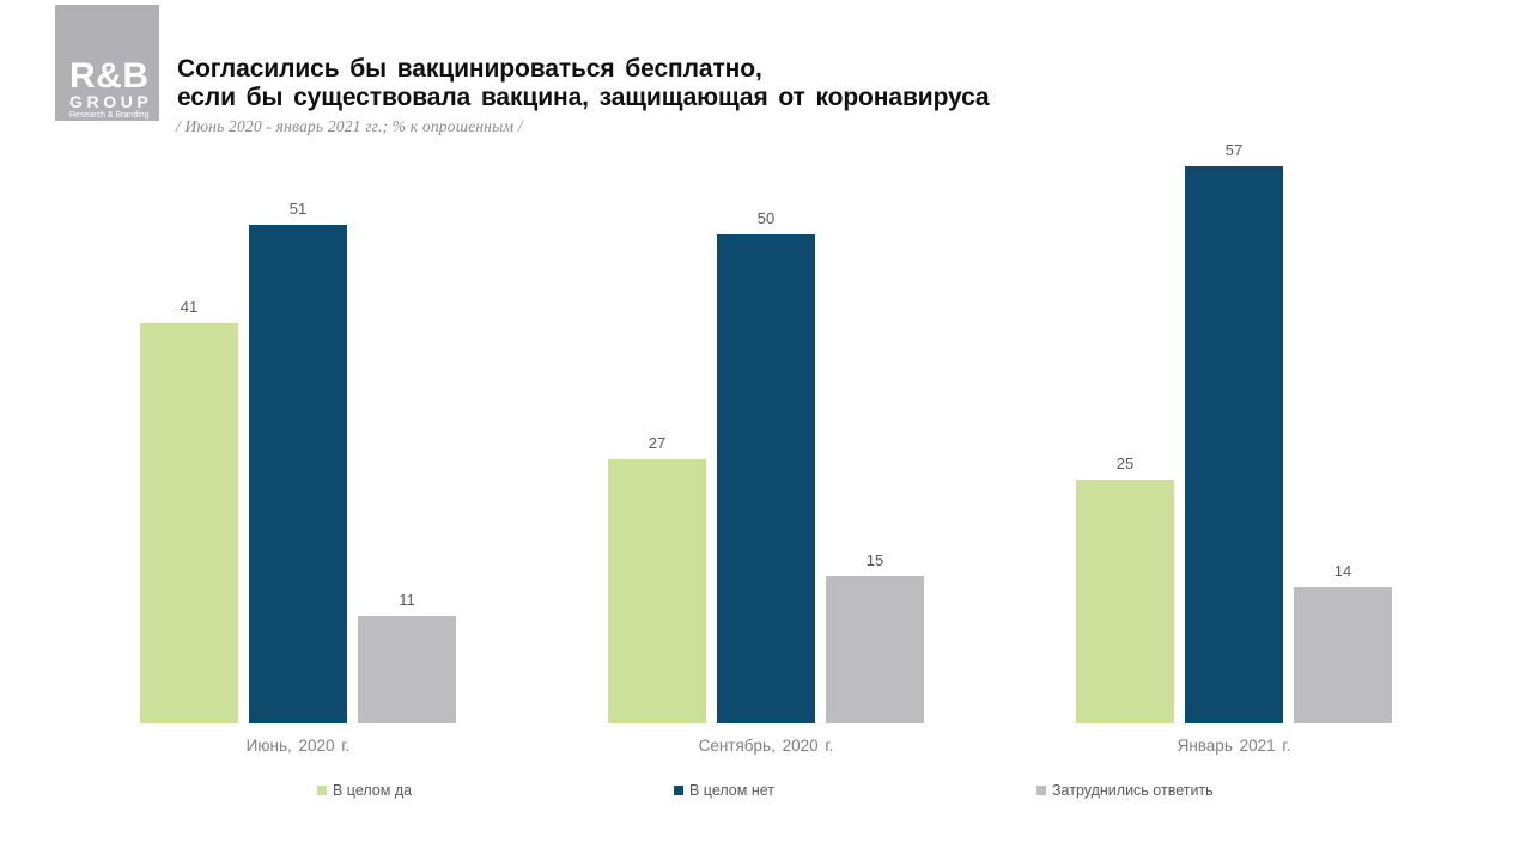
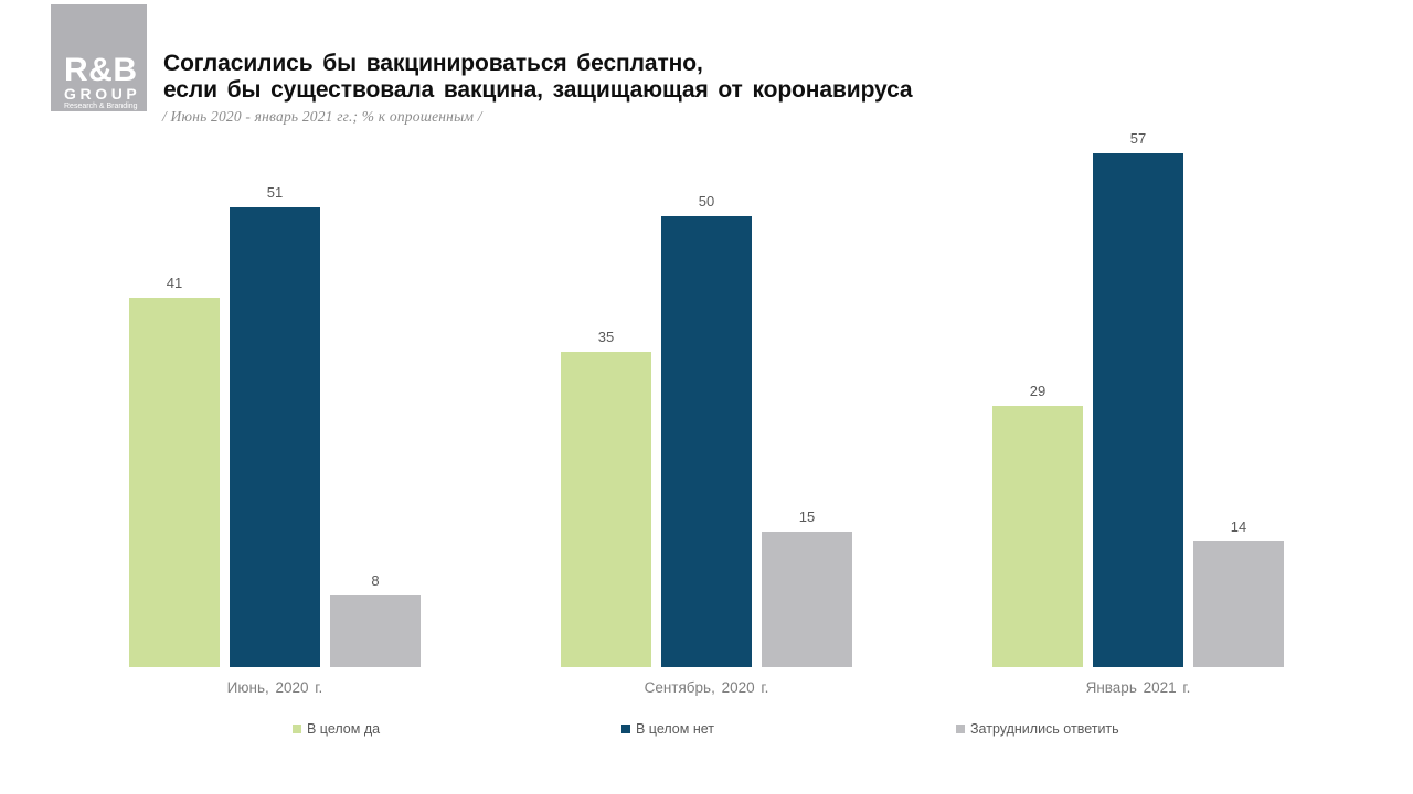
Затруднились ответить/Июнь, 2020 г.: 11 -> 8
В целом да/Сентябрь, 2020 г.: 27 -> 35
В целом да/Январь 2021 г.: 25 -> 29
